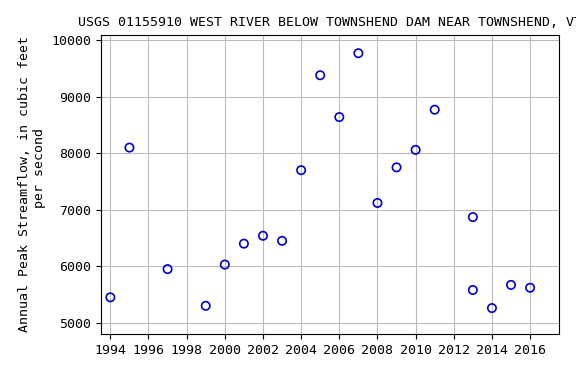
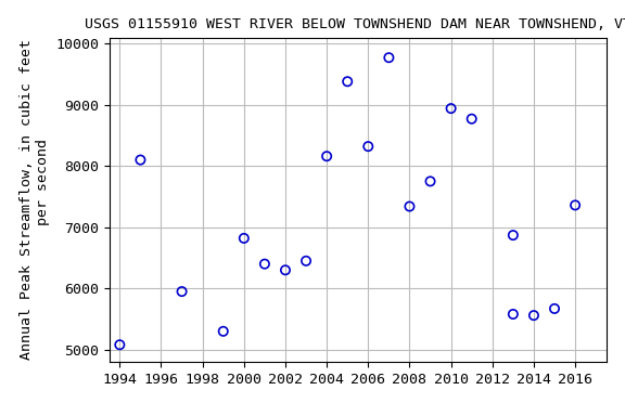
1994: 5450 -> 5080
2000: 6030 -> 6820
2002: 6540 -> 6300
2004: 7700 -> 8160
2006: 8640 -> 8320
2008: 7120 -> 7340
2010: 8060 -> 8940
2014: 5260 -> 5560
2016: 5620 -> 7360
